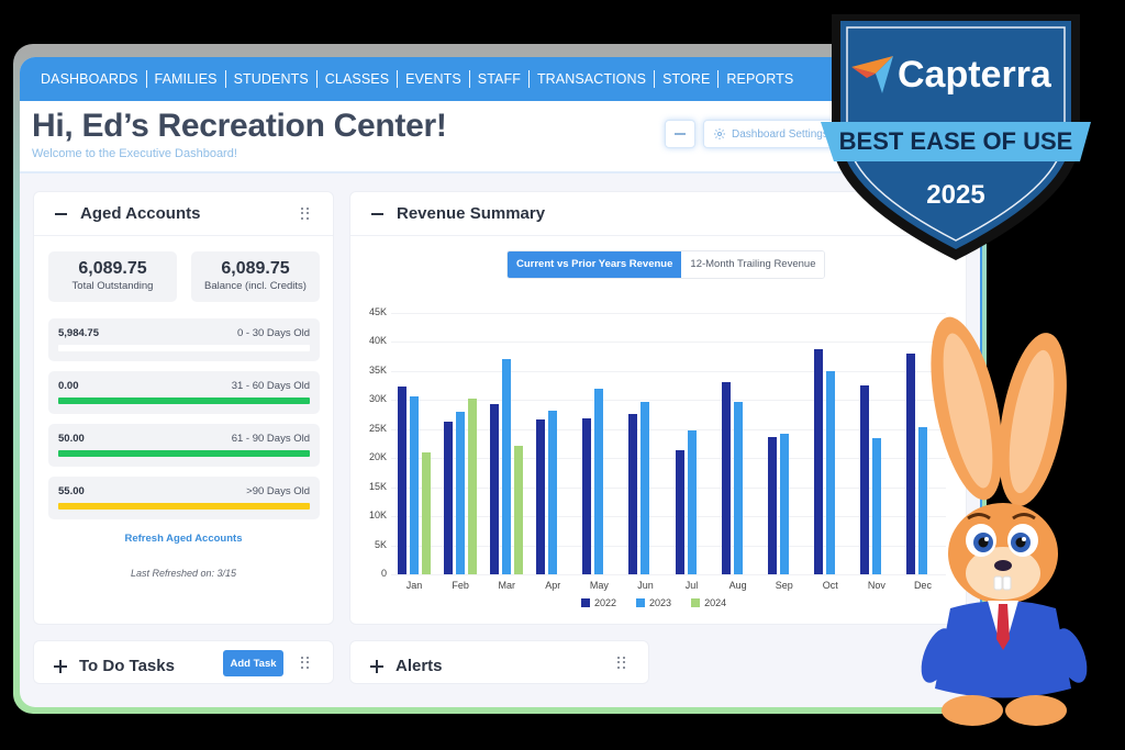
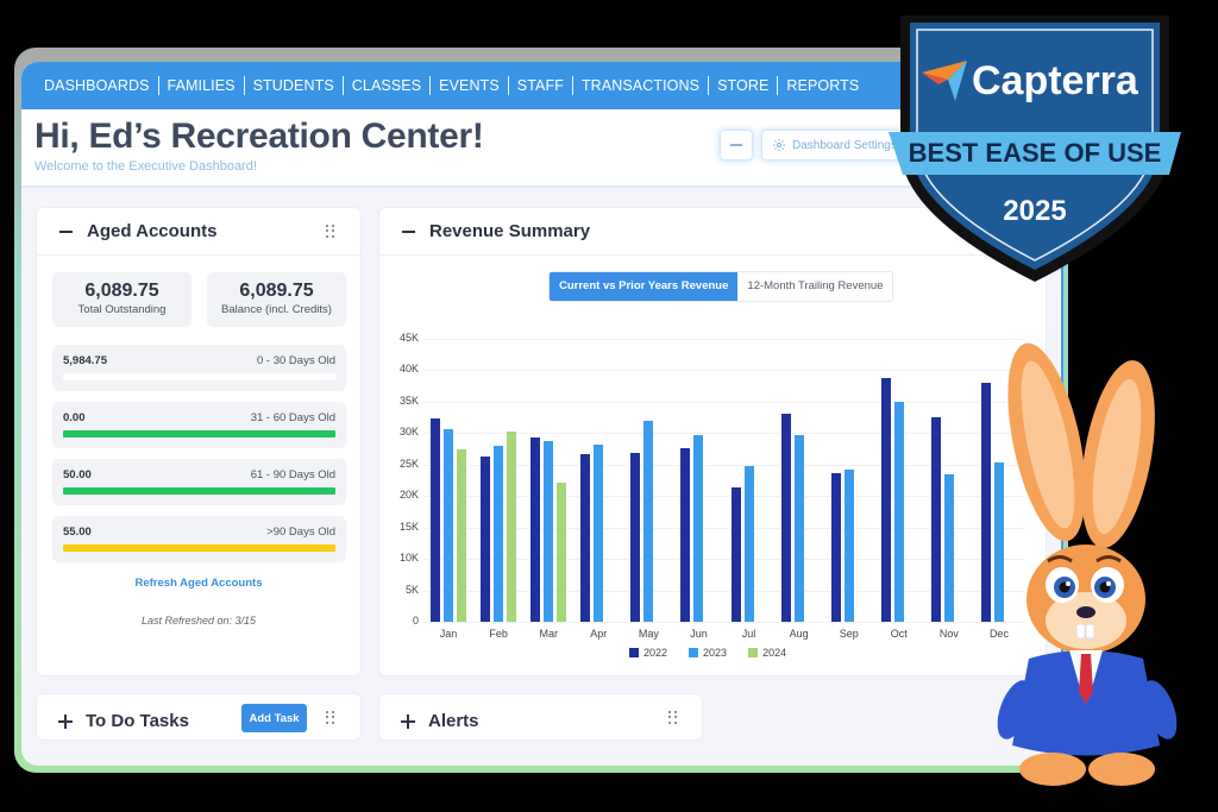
2024/Jan: 21K -> 28K
2023/Mar: 37K -> 29K
